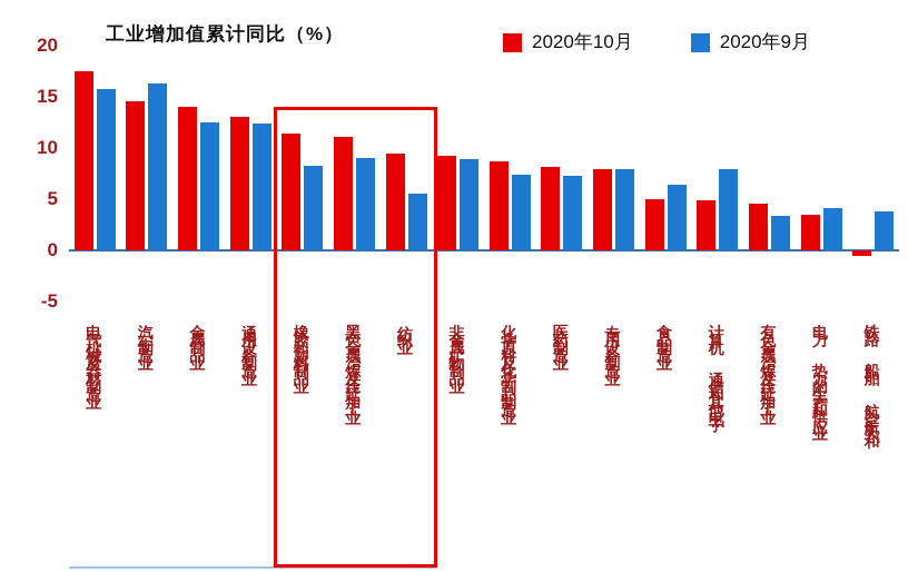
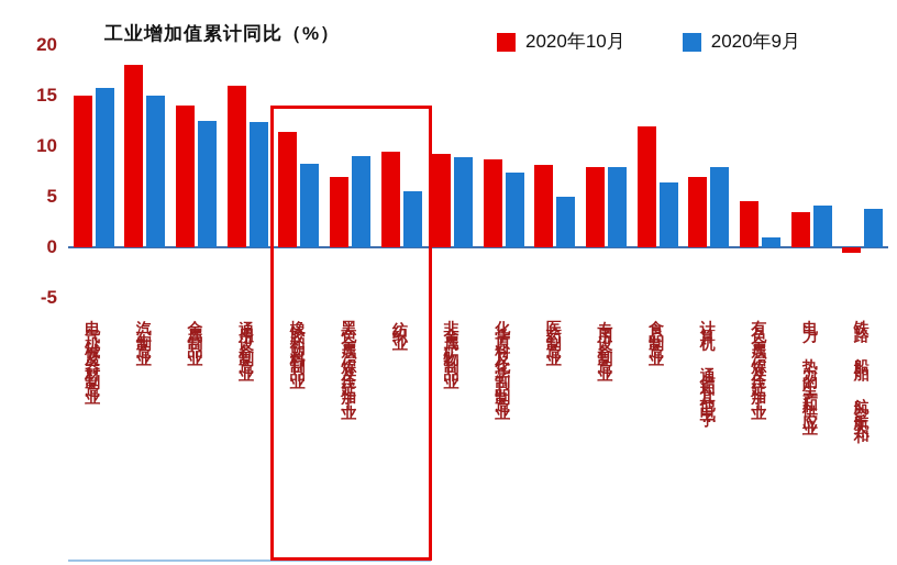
2020年10月/电气机械及器材制造业: 18 -> 15
2020年10月/汽车制造业: 15 -> 18
2020年9月/汽车制造业: 16 -> 15
2020年10月/通用设备制造业: 13 -> 16
2020年10月/黑色金属冶炼及压延加工业: 11 -> 7
2020年9月/医药制造业: 7 -> 5
2020年10月/食品制造业: 5 -> 12
2020年10月/计算机、通信和其他电子…: 5 -> 7
2020年9月/有色金属冶炼及压延加工业: 3 -> 1
